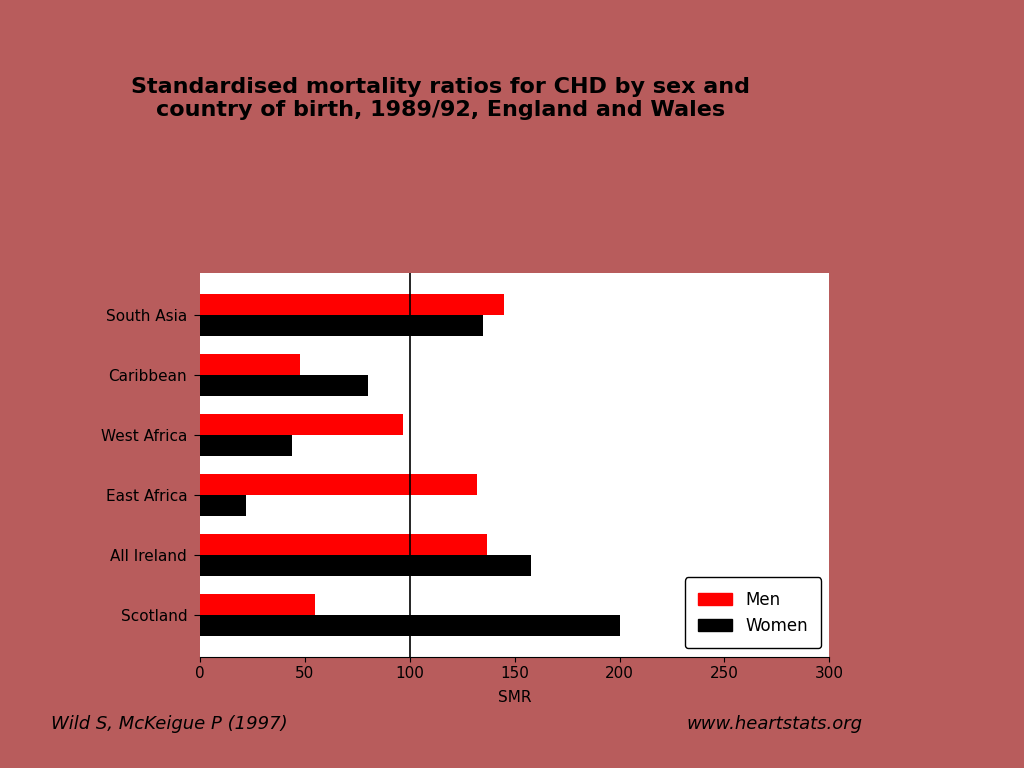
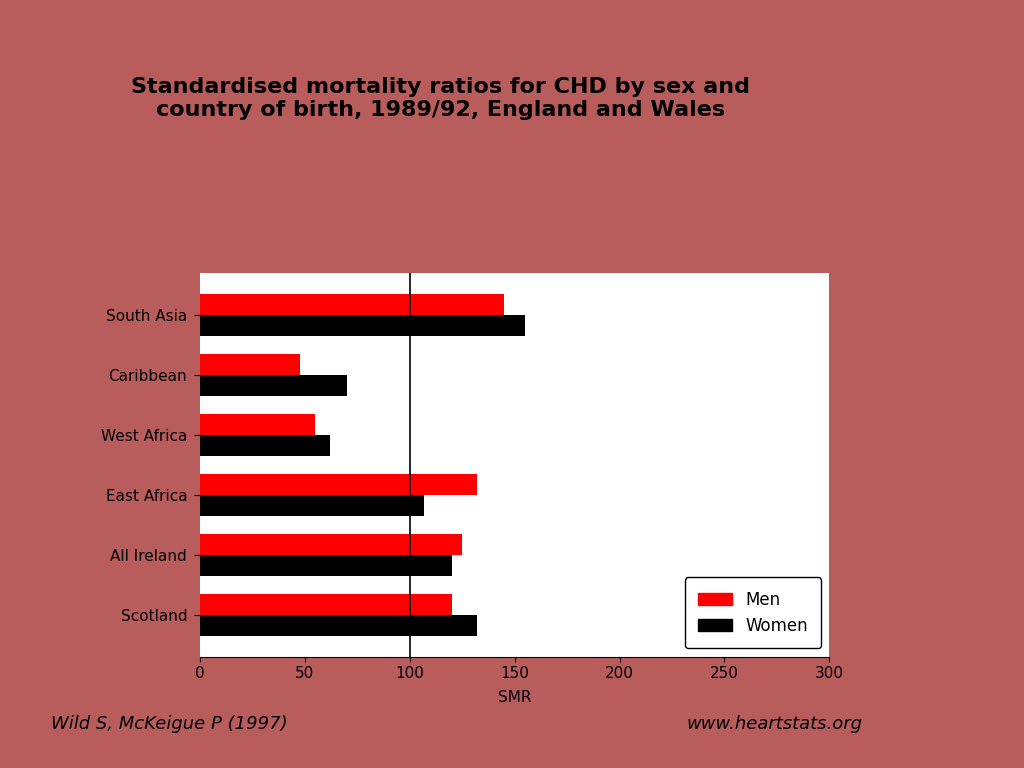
Women/South Asia: 135 -> 155
Women/Caribbean: 80 -> 70
Men/West Africa: 97 -> 55
Women/West Africa: 44 -> 62
Women/East Africa: 22 -> 107
Men/All Ireland: 137 -> 125
Women/All Ireland: 158 -> 120
Men/Scotland: 55 -> 120
Women/Scotland: 200 -> 132
